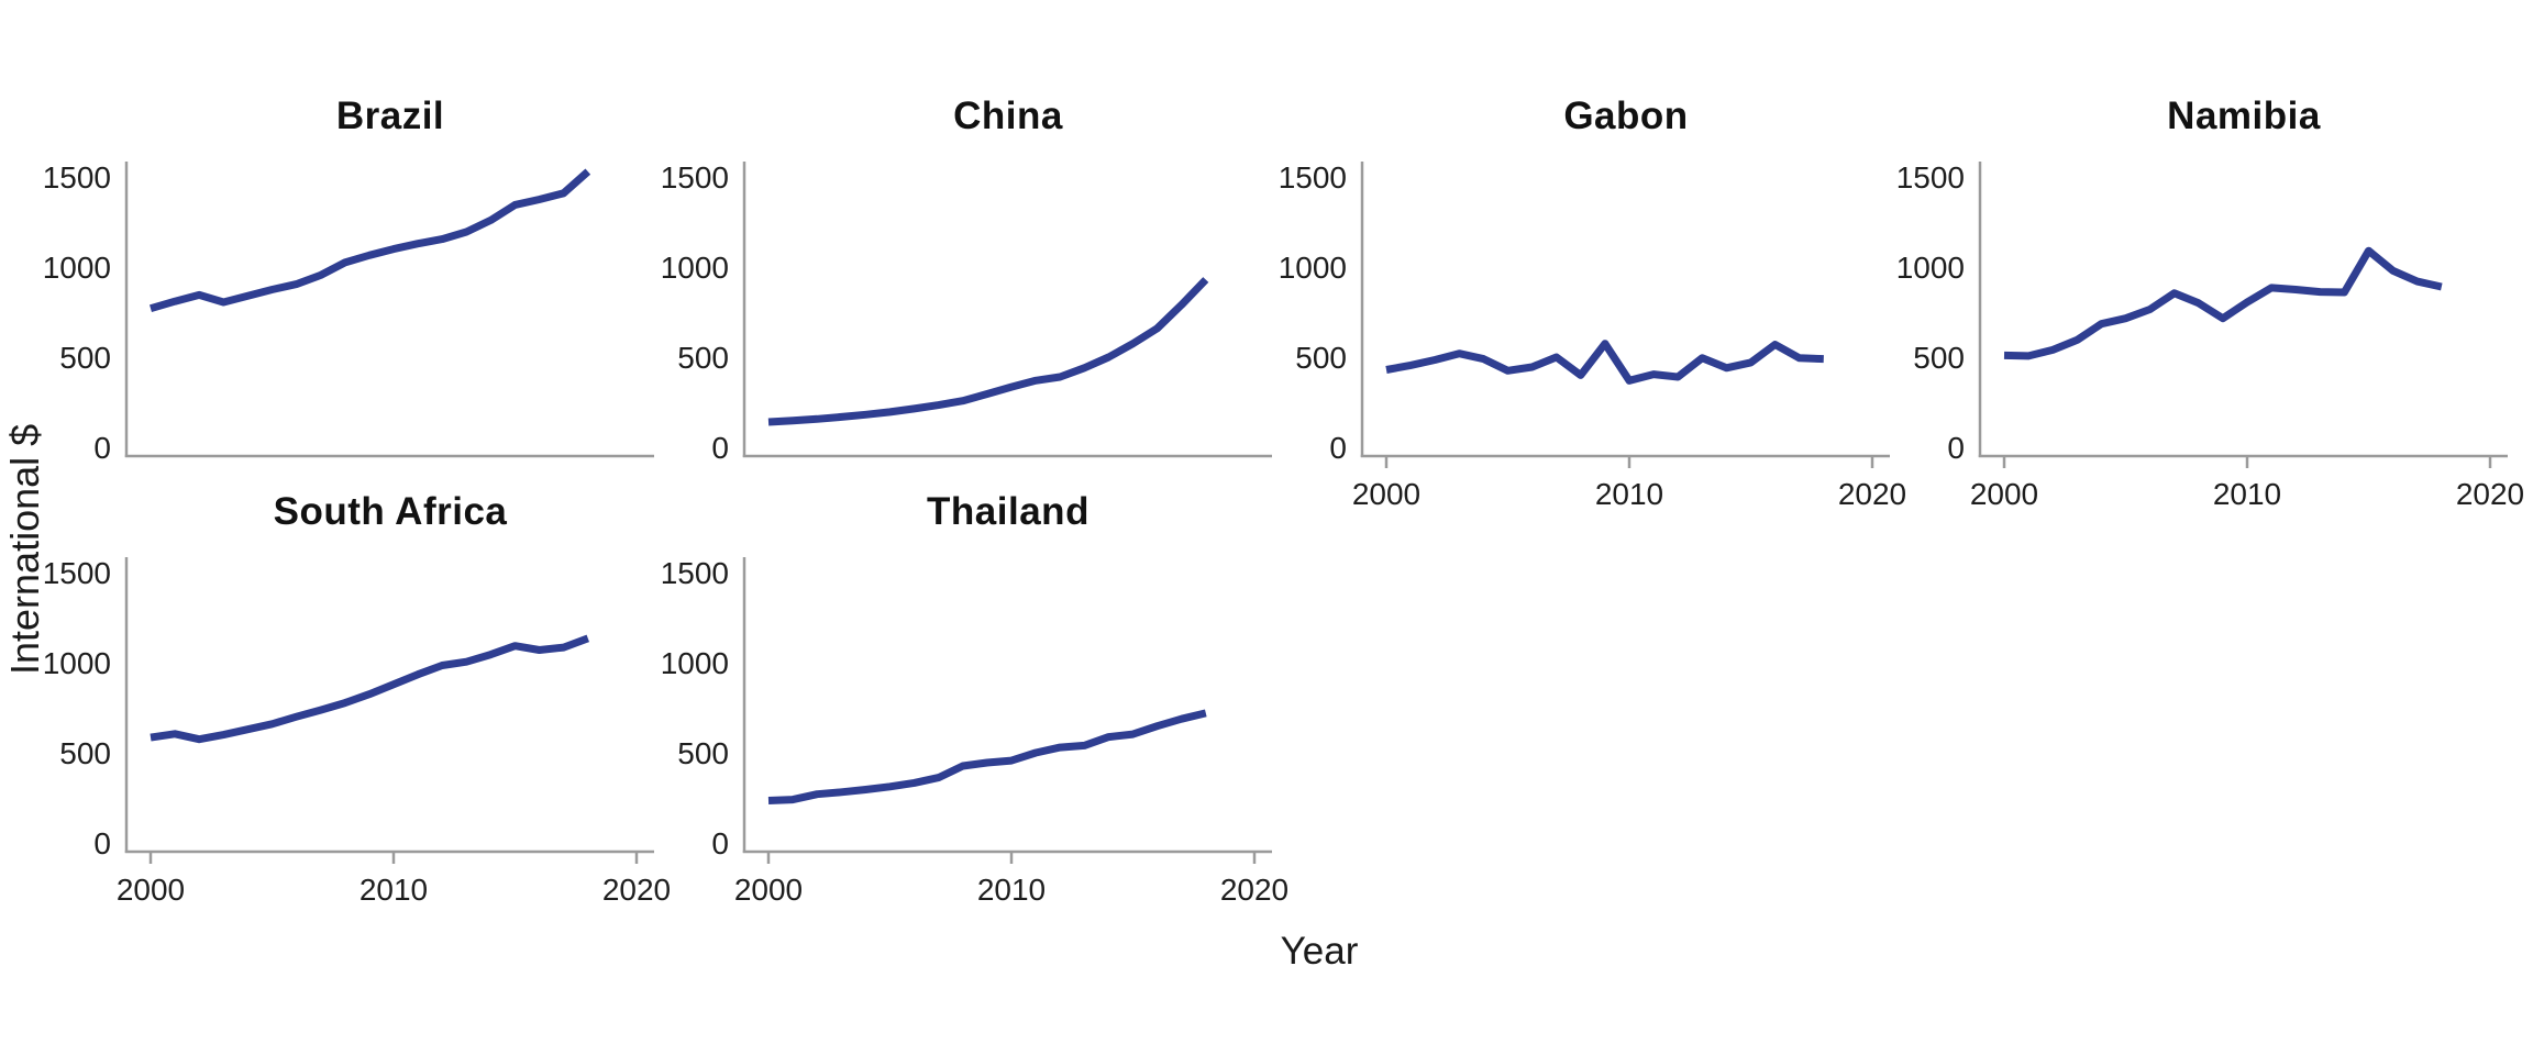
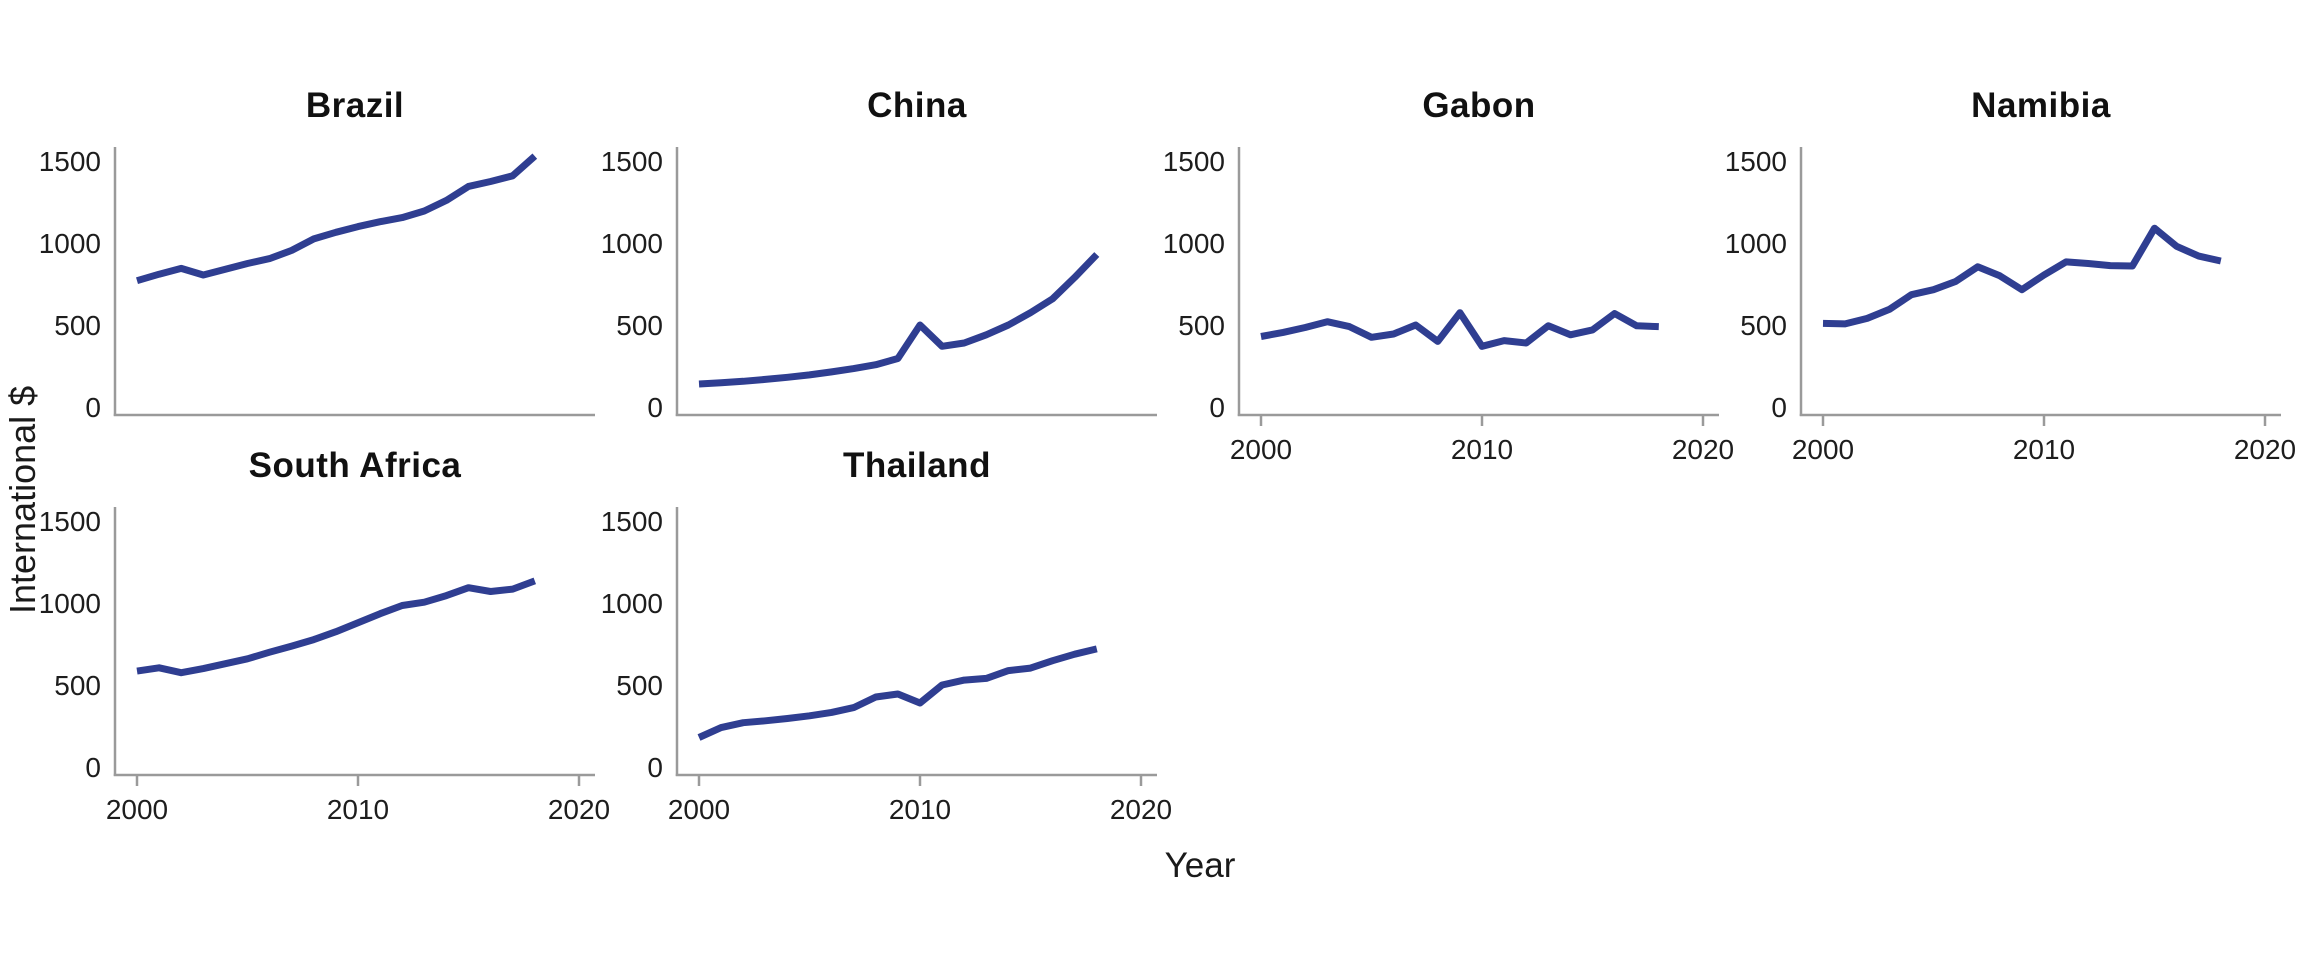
Thailand/2000: 240 -> 180
China/2010: 340 -> 500
Thailand/2010: 460 -> 390
